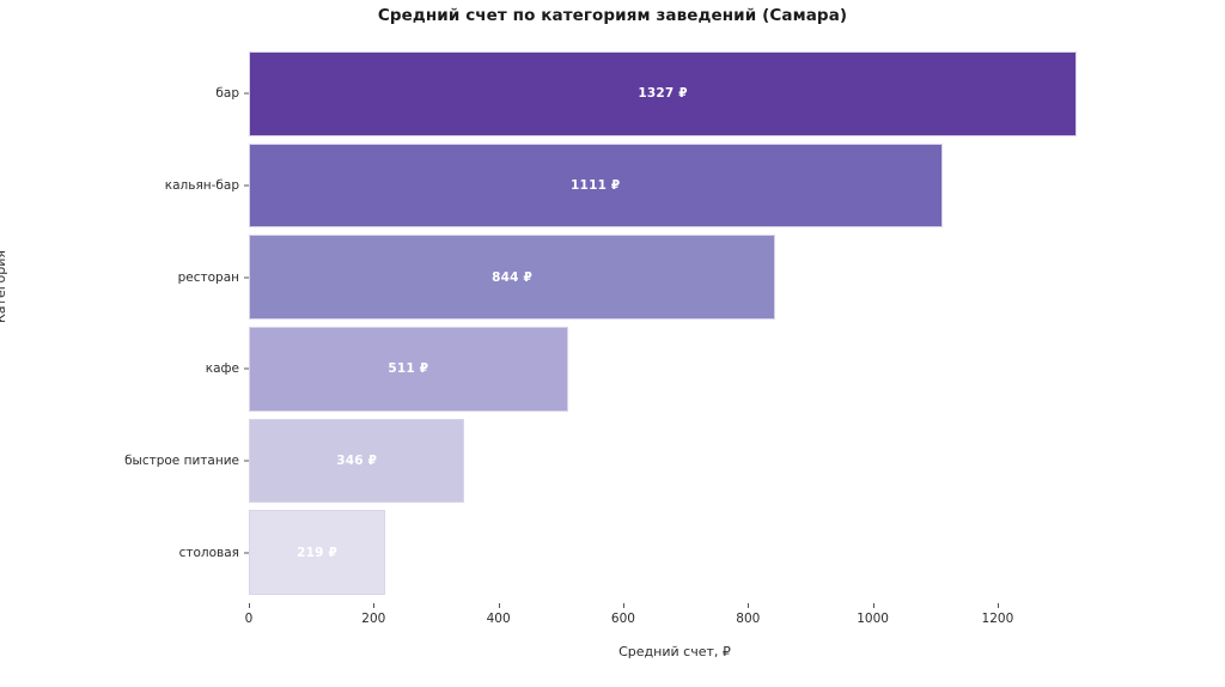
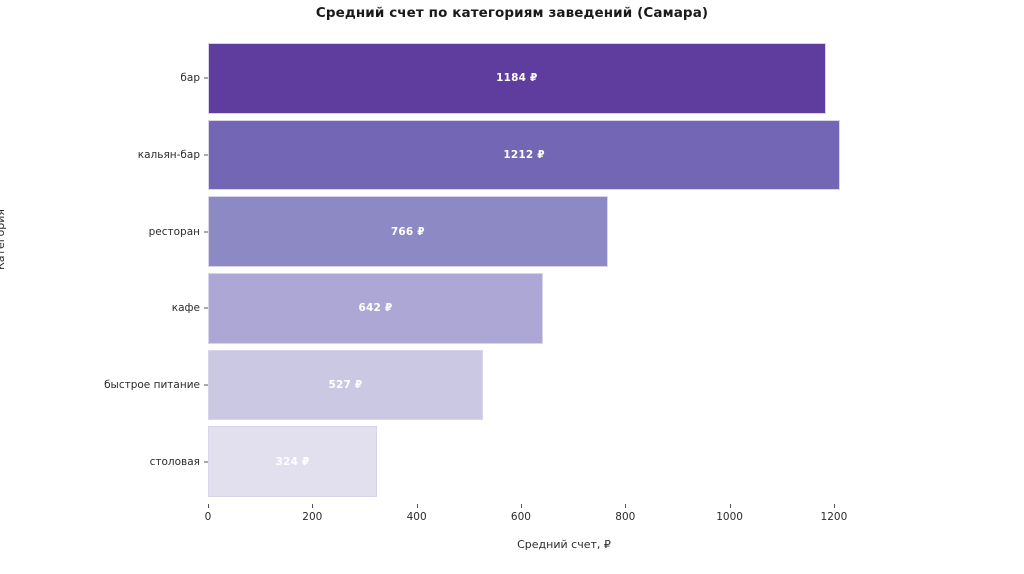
бар: 1327 -> 1184
кальян-бар: 1111 -> 1212
ресторан: 844 -> 766
кафе: 511 -> 642
быстрое питание: 346 -> 527
столовая: 219 -> 324
